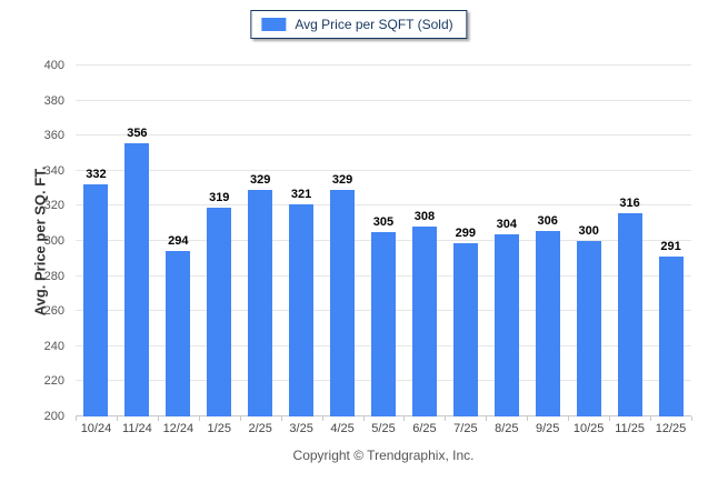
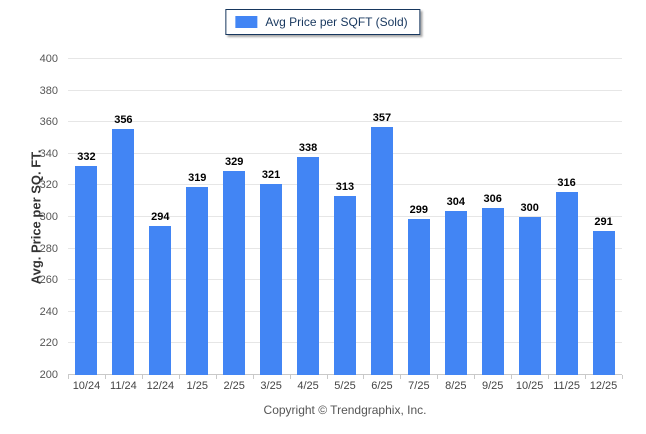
4/25: 329 -> 338
5/25: 305 -> 313
6/25: 308 -> 357
